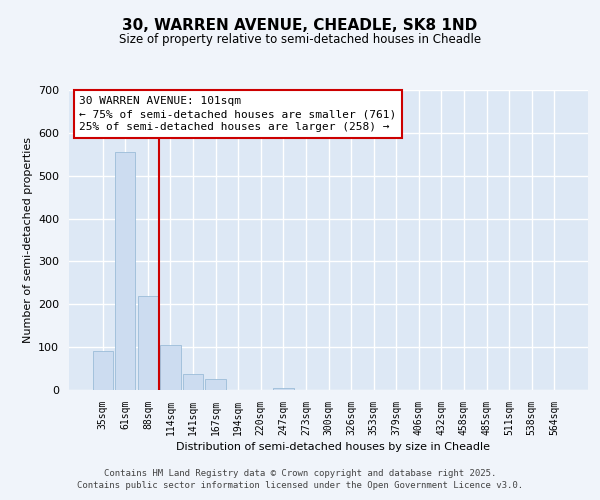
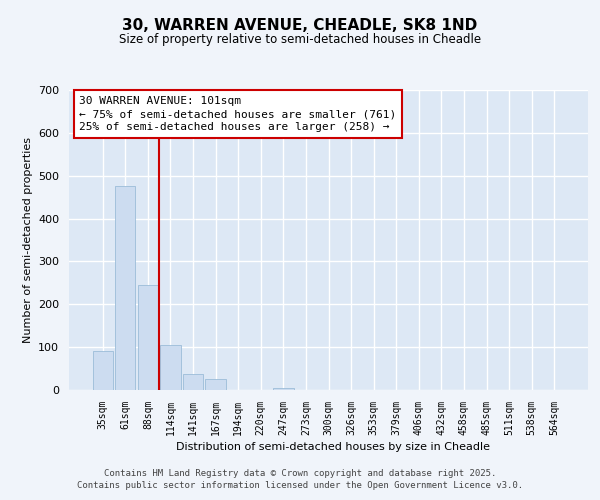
61sqm: 555 -> 475
88sqm: 220 -> 245
